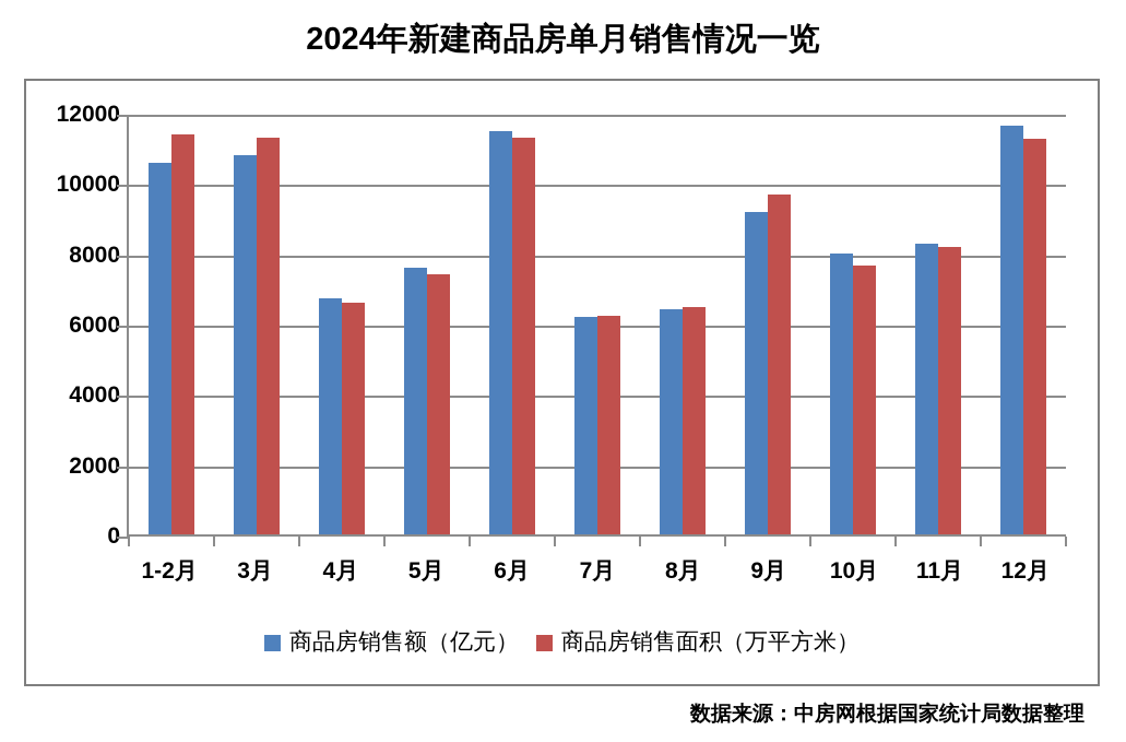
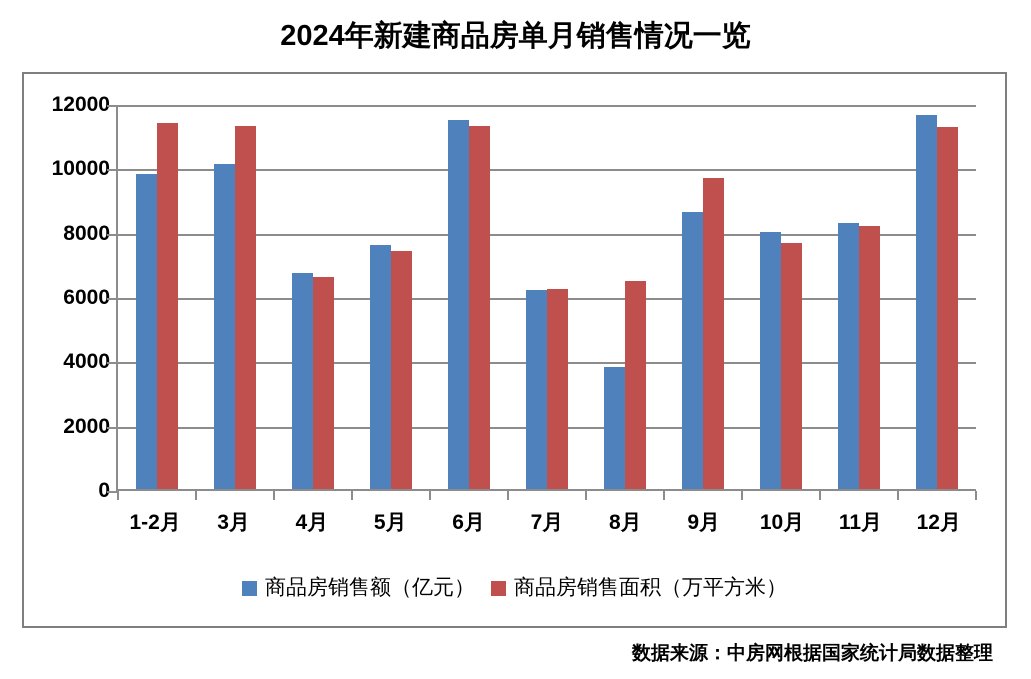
商品房销售额（亿元）/1-2月: 10600 -> 9800
商品房销售额（亿元）/3月: 10800 -> 10100
商品房销售额（亿元）/8月: 6400 -> 3800
商品房销售额（亿元）/9月: 9200 -> 8600
